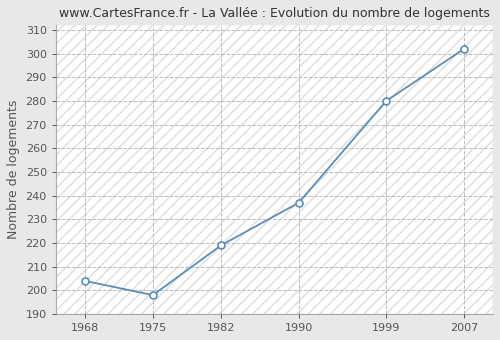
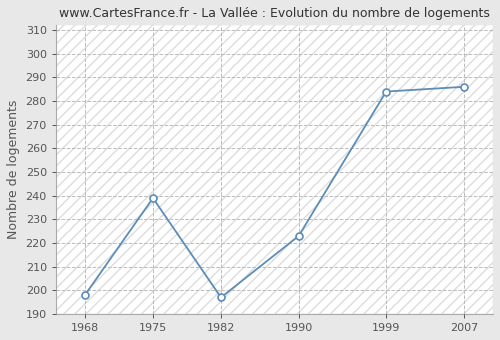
1968: 204 -> 198
1975: 198 -> 239
1982: 219 -> 197
1990: 237 -> 223
1999: 280 -> 284
2007: 302 -> 286
